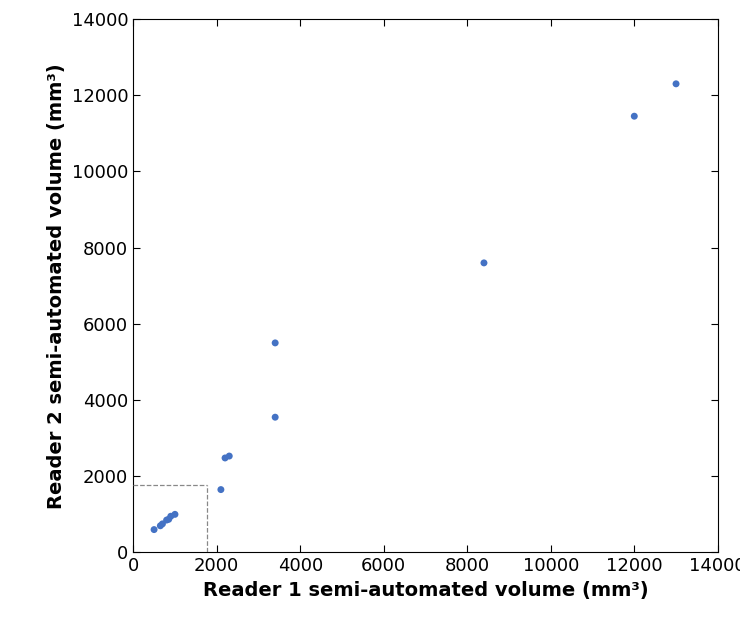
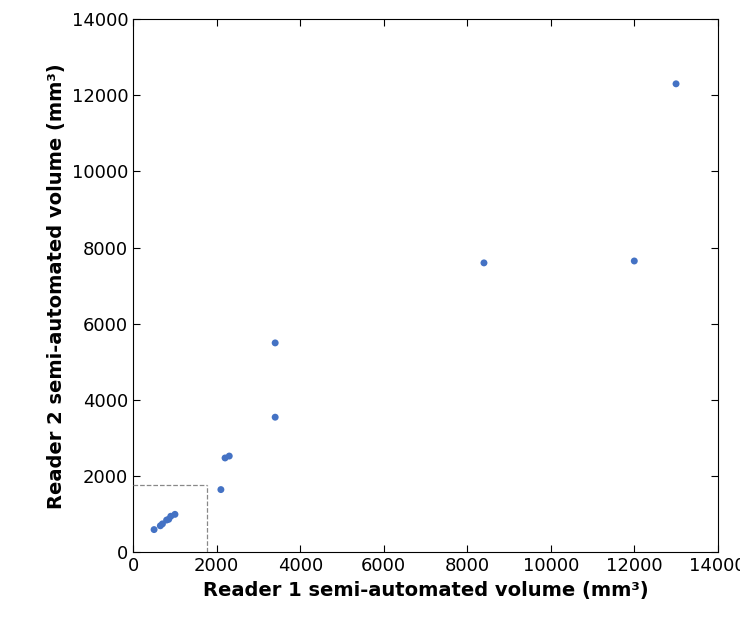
12000: 11450 -> 7650
